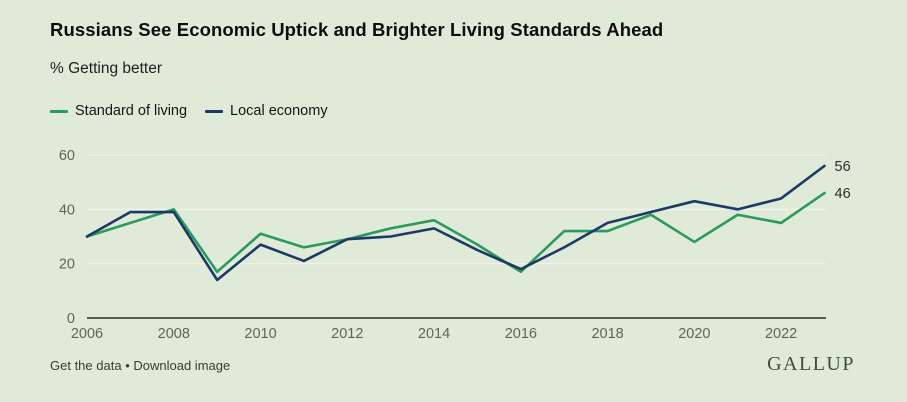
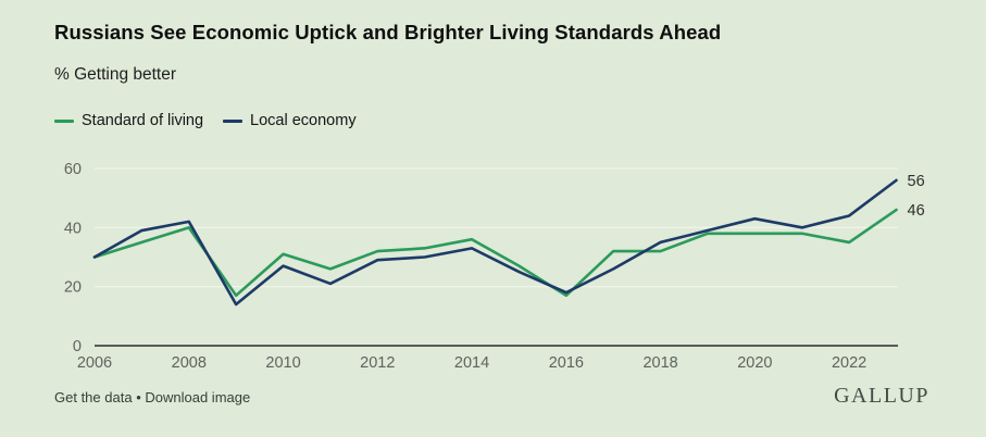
Local economy/2008: 39 -> 42
Standard of living/2012: 29 -> 32
Standard of living/2020: 28 -> 38
